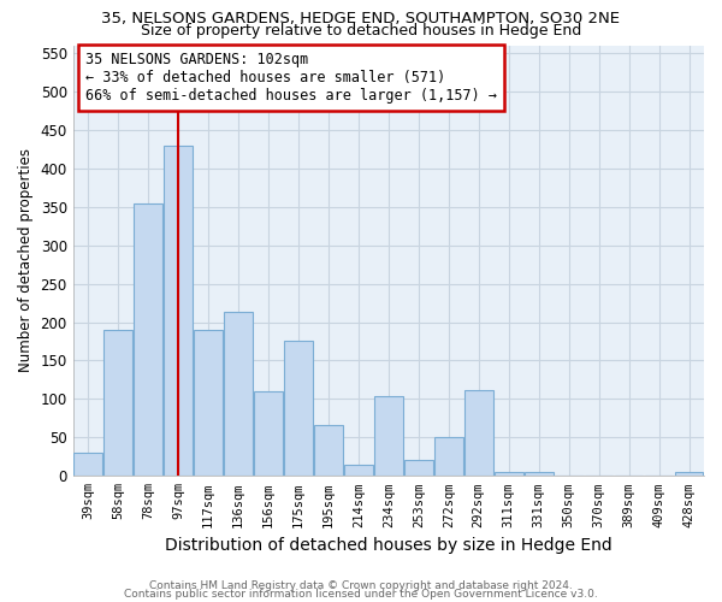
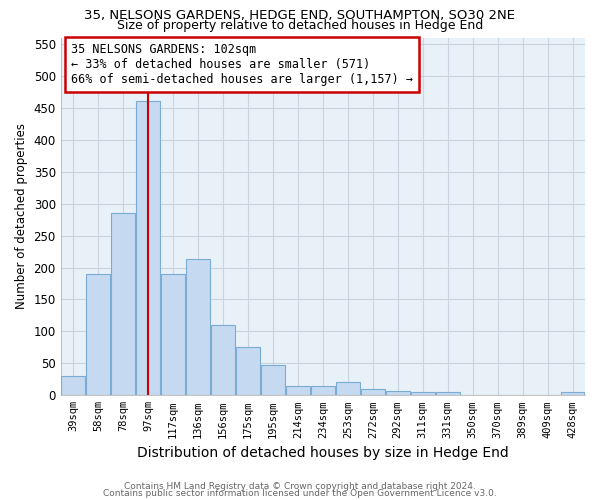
78sqm: 354 -> 285
97sqm: 430 -> 460
175sqm: 176 -> 75
195sqm: 66 -> 47
234sqm: 104 -> 14
272sqm: 50 -> 10
292sqm: 112 -> 6
